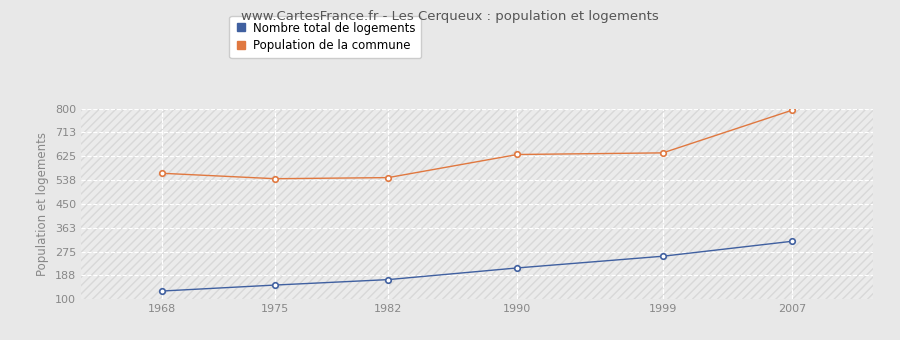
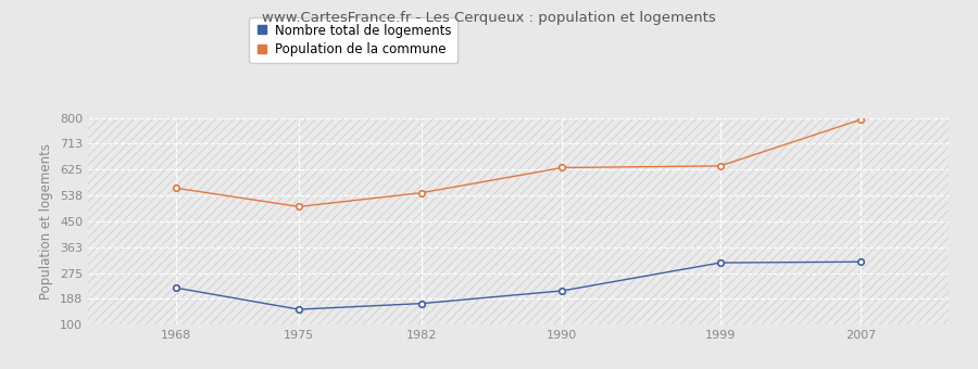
Nombre total de logements/1968: 130 -> 225
Population de la commune/1975: 543 -> 500
Nombre total de logements/1999: 258 -> 310
